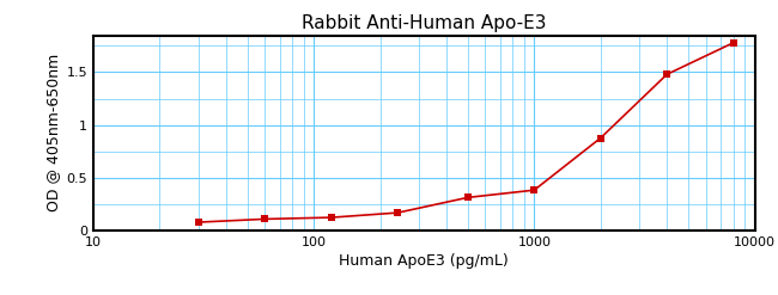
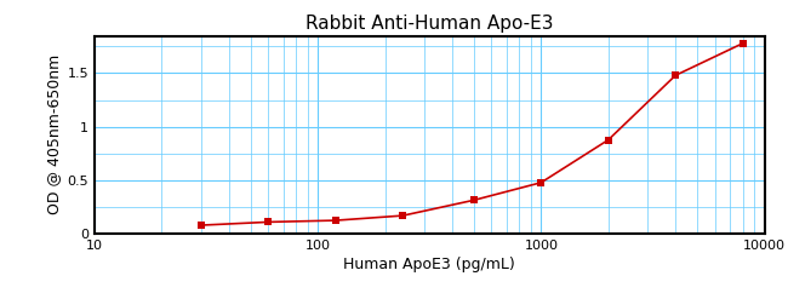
1000: 0.38 -> 0.47
